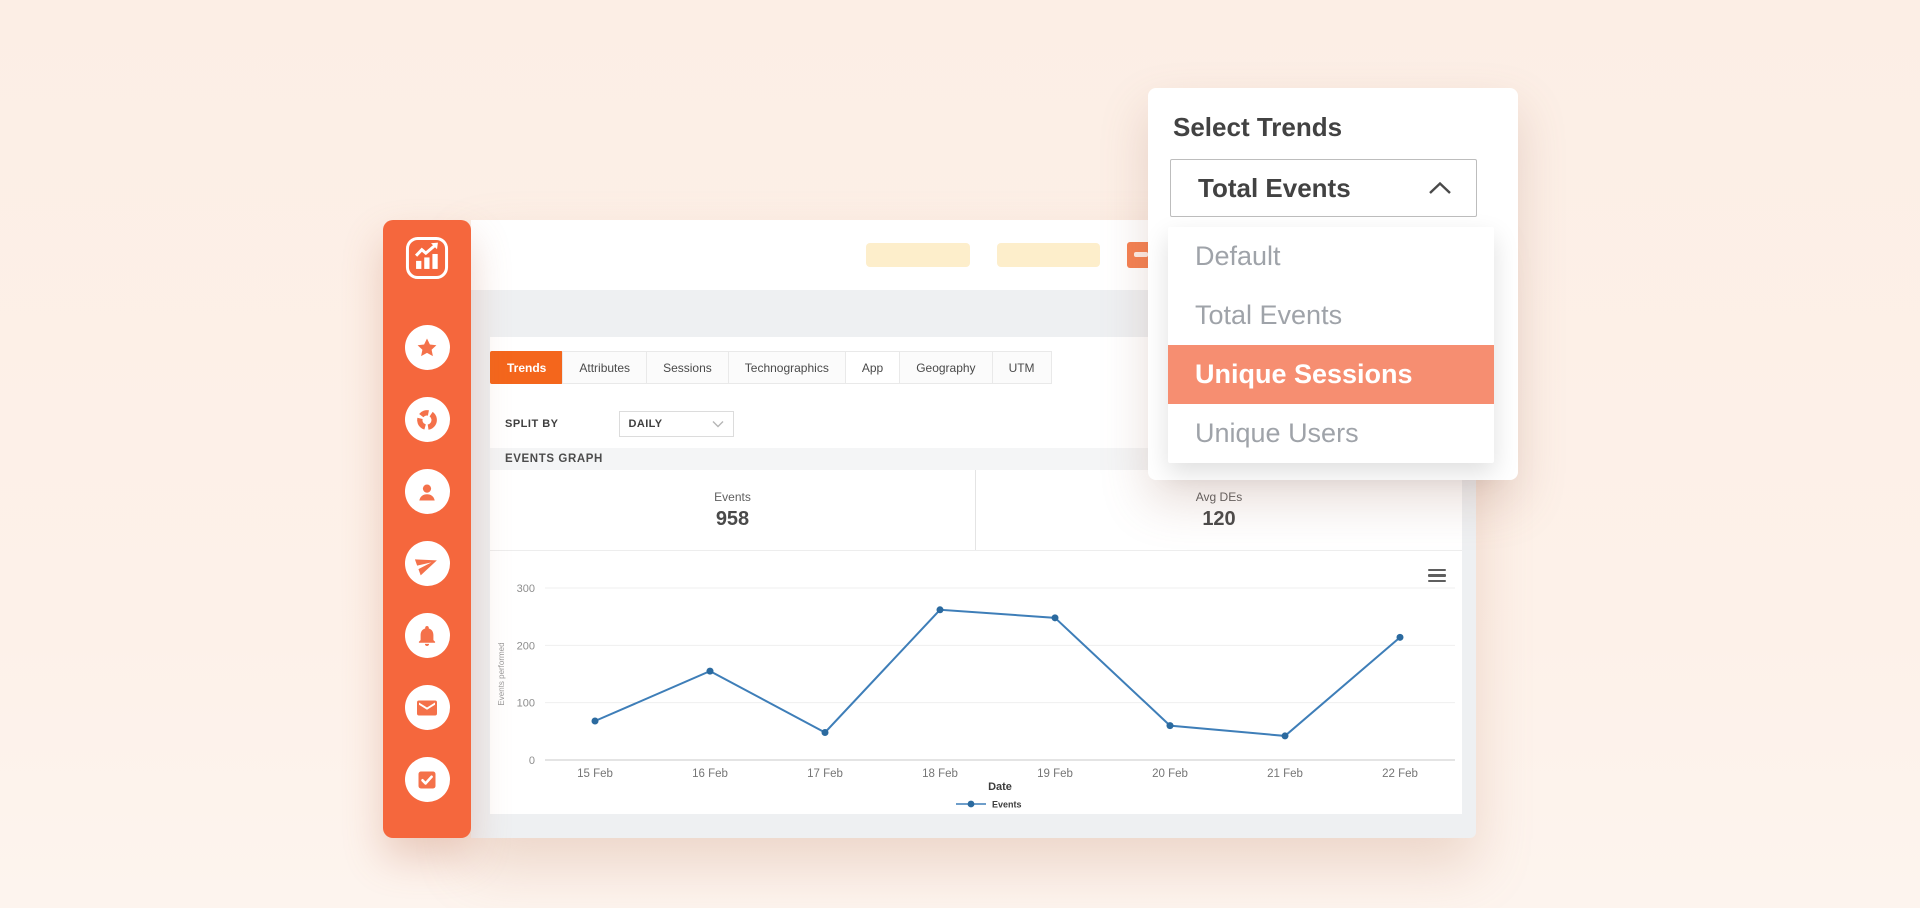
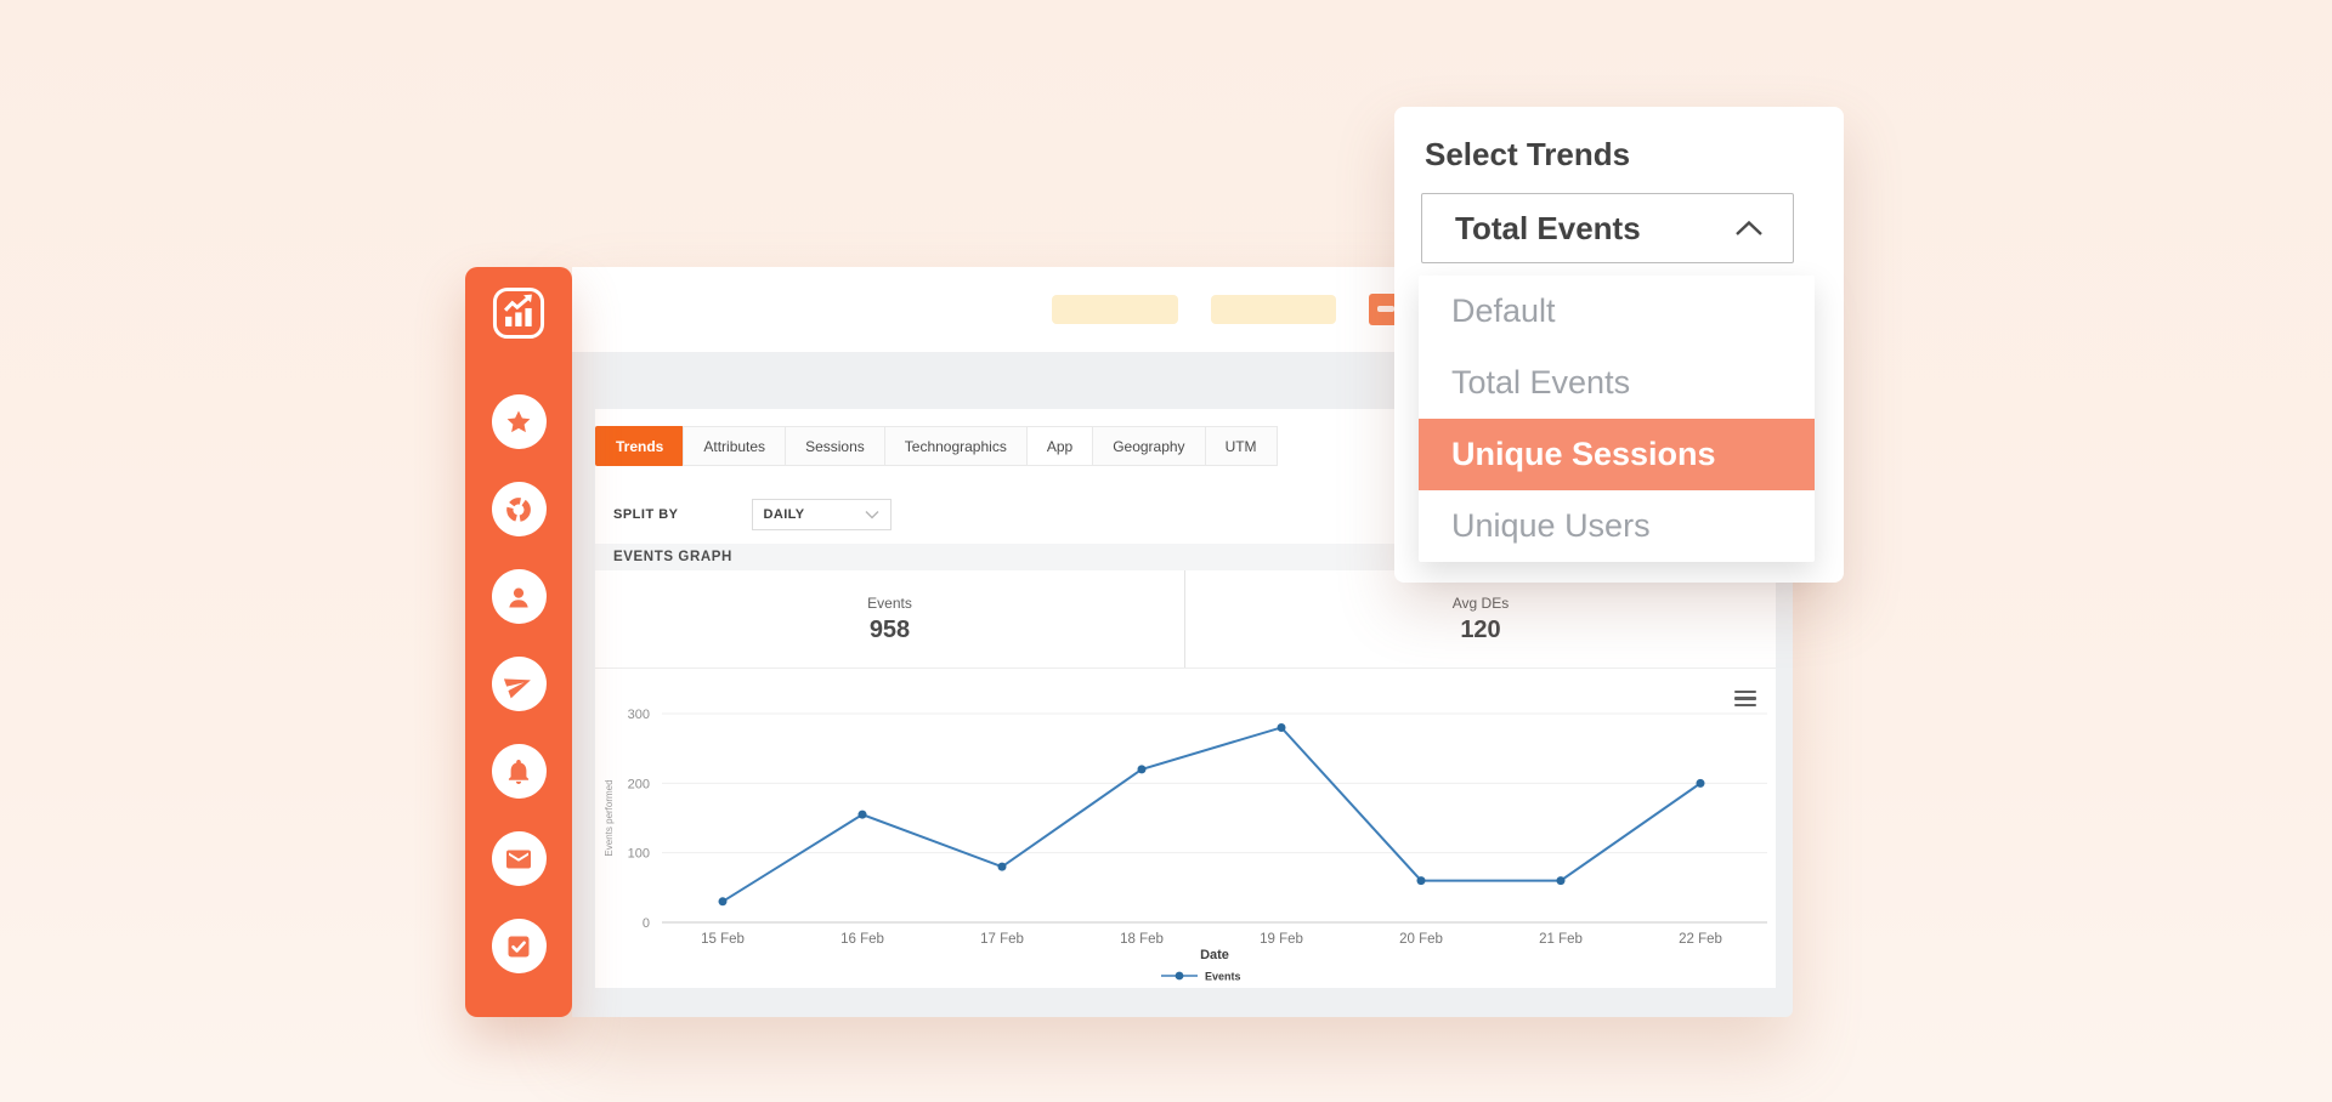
15 Feb: 70 -> 30
17 Feb: 50 -> 80
18 Feb: 260 -> 220
19 Feb: 250 -> 280
21 Feb: 40 -> 60
22 Feb: 210 -> 200
